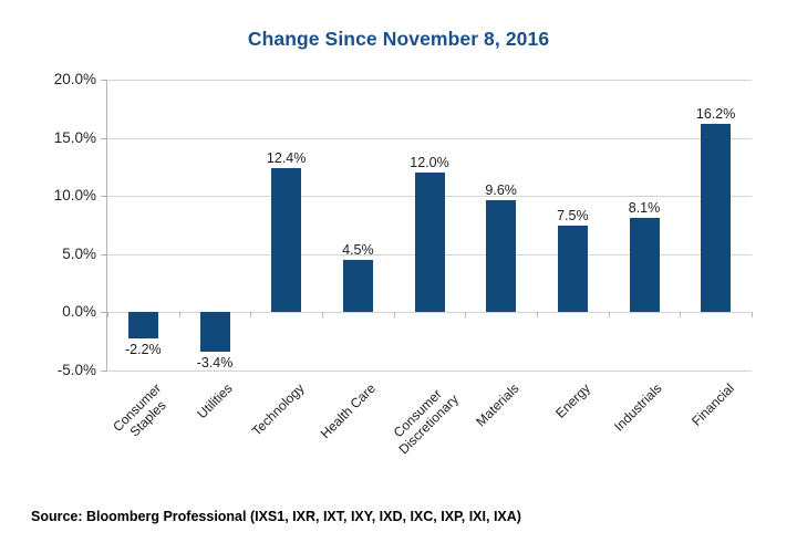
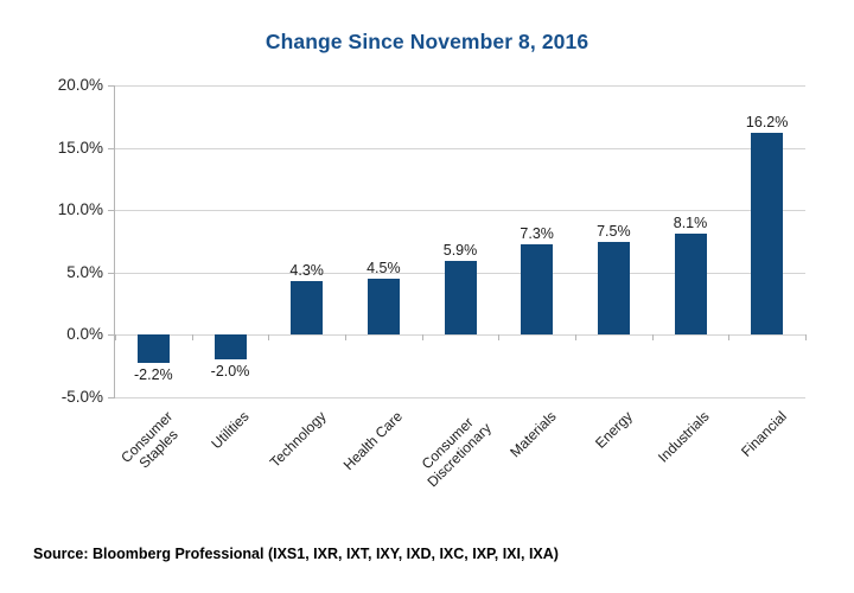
Utilities: -3.4% -> -2.0%
Technology: 12.4% -> 4.3%
Consumer Discretionary: 12.0% -> 5.9%
Materials: 9.6% -> 7.3%
